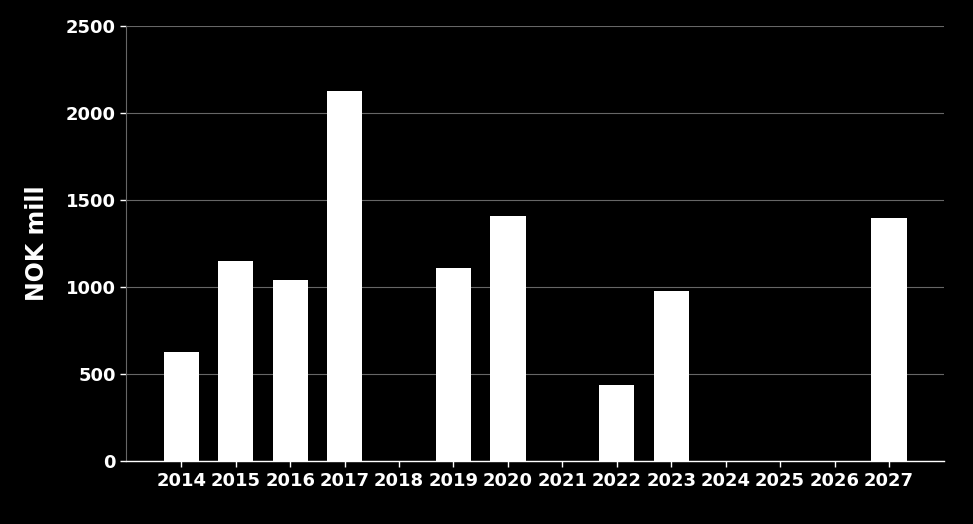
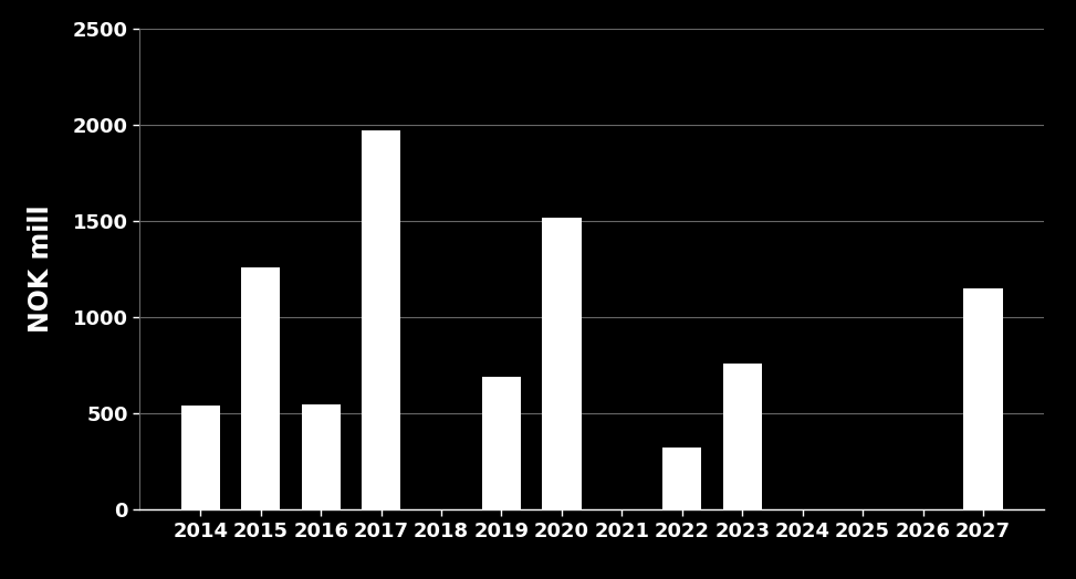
2014: 630 -> 540
2015: 1150 -> 1260
2016: 1040 -> 540
2017: 2130 -> 1970
2019: 1110 -> 690
2020: 1410 -> 1520
2022: 440 -> 320
2023: 980 -> 760
2027: 1400 -> 1150
